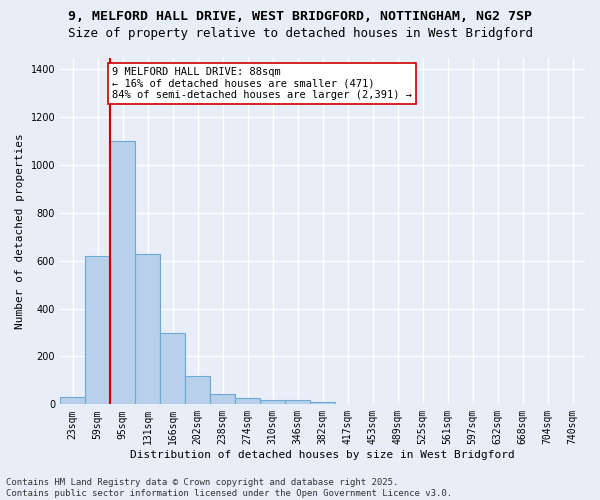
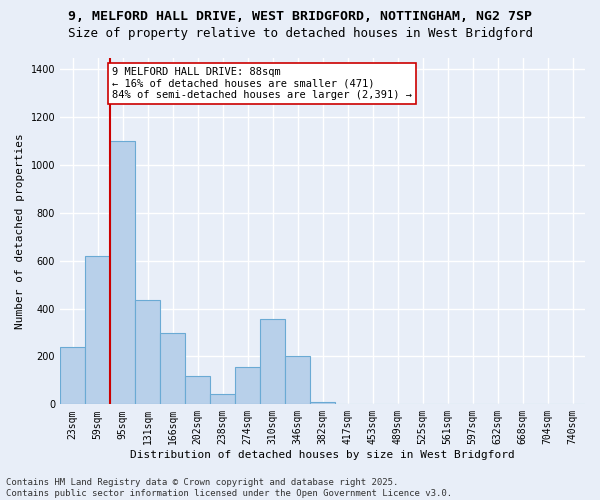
23sqm: 30 -> 240
131sqm: 630 -> 435
274sqm: 25 -> 155
310sqm: 20 -> 355
346sqm: 20 -> 200
